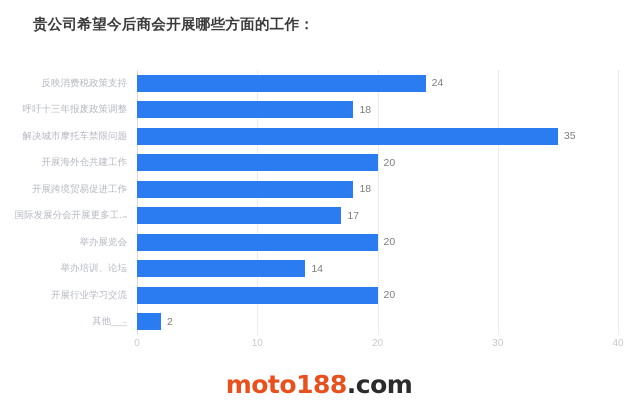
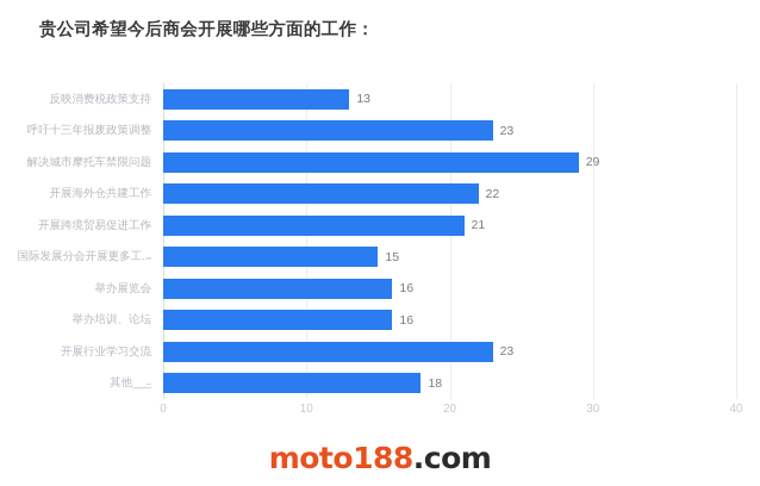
反映消费税政策支持: 24 -> 13
呼吁十三年报废政策调整: 18 -> 23
解决城市摩托车禁限问题: 35 -> 29
开展海外仓共建工作: 20 -> 22
开展跨境贸易促进工作: 18 -> 21
国际发展分会开展更多工...: 17 -> 15
举办展览会: 20 -> 16
举办培训、论坛: 14 -> 16
开展行业学习交流: 20 -> 23
其他___: 2 -> 18
